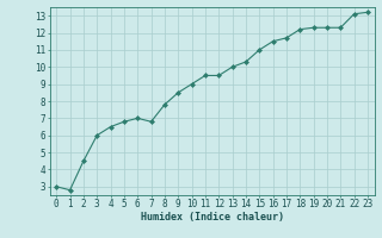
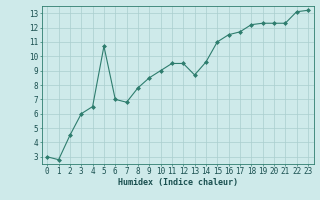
5: 6.8 -> 10.7
13: 10.0 -> 8.7
14: 10.3 -> 9.6
